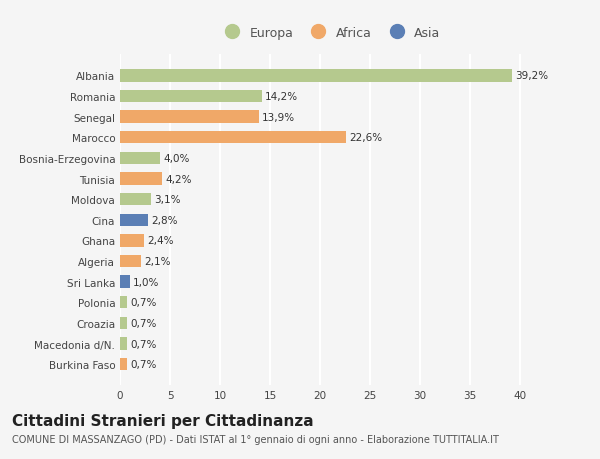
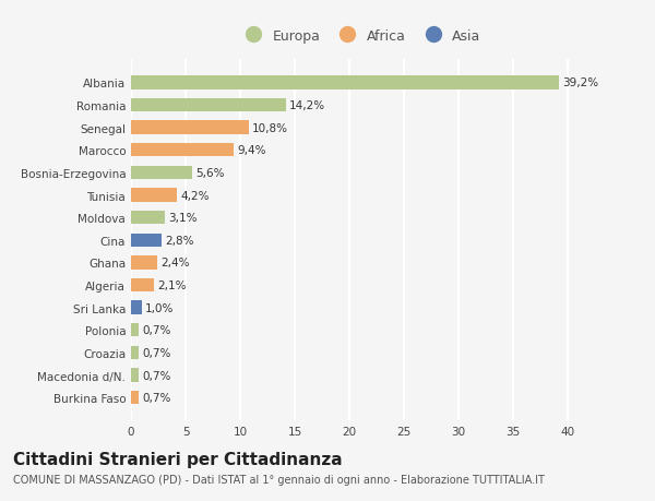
Senegal: 13,9% -> 10,8%
Marocco: 22,6% -> 9,4%
Bosnia-Erzegovina: 4,0% -> 5,6%
